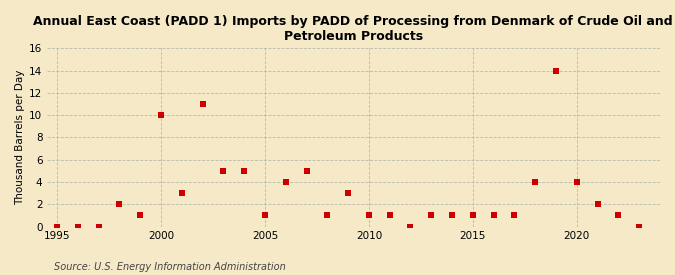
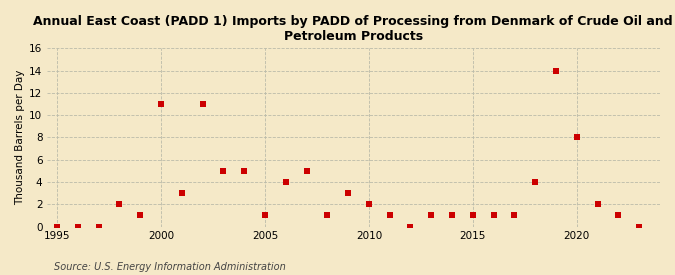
2000: 10 -> 11
2010: 1 -> 2
2020: 4 -> 8
